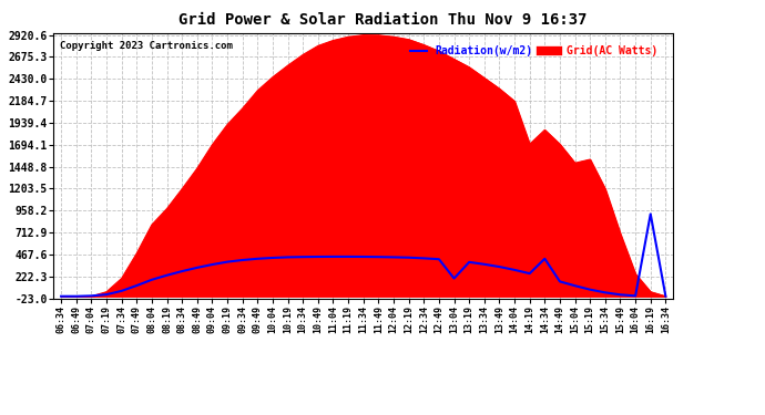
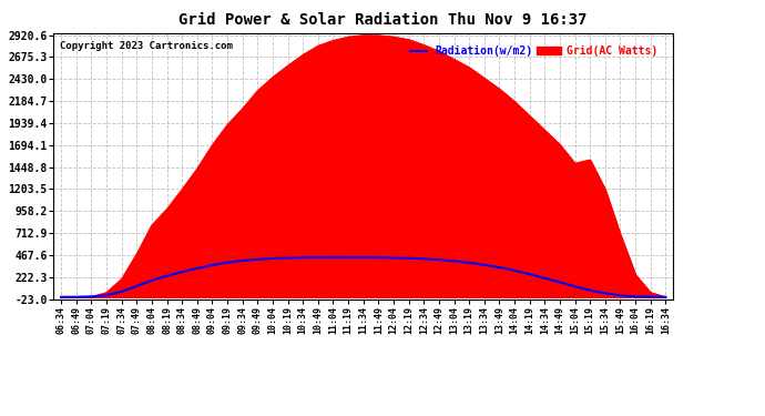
Radiation(w/m2)/13:04: 200 -> 400
Grid(AC Watts)/14:19: 1700 -> 2020
Radiation(w/m2)/14:34: 420 -> 210
Radiation(w/m2)/16:19: 920 -> 0
